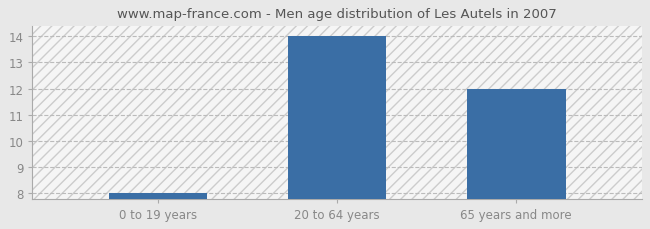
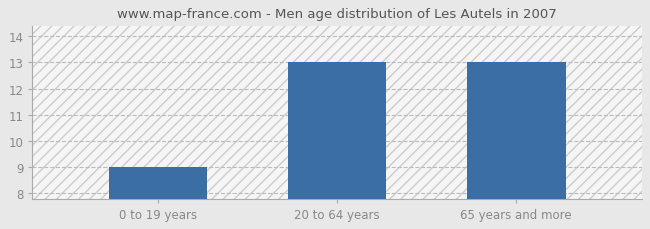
0 to 19 years: 8 -> 9
20 to 64 years: 14 -> 13
65 years and more: 12 -> 13
